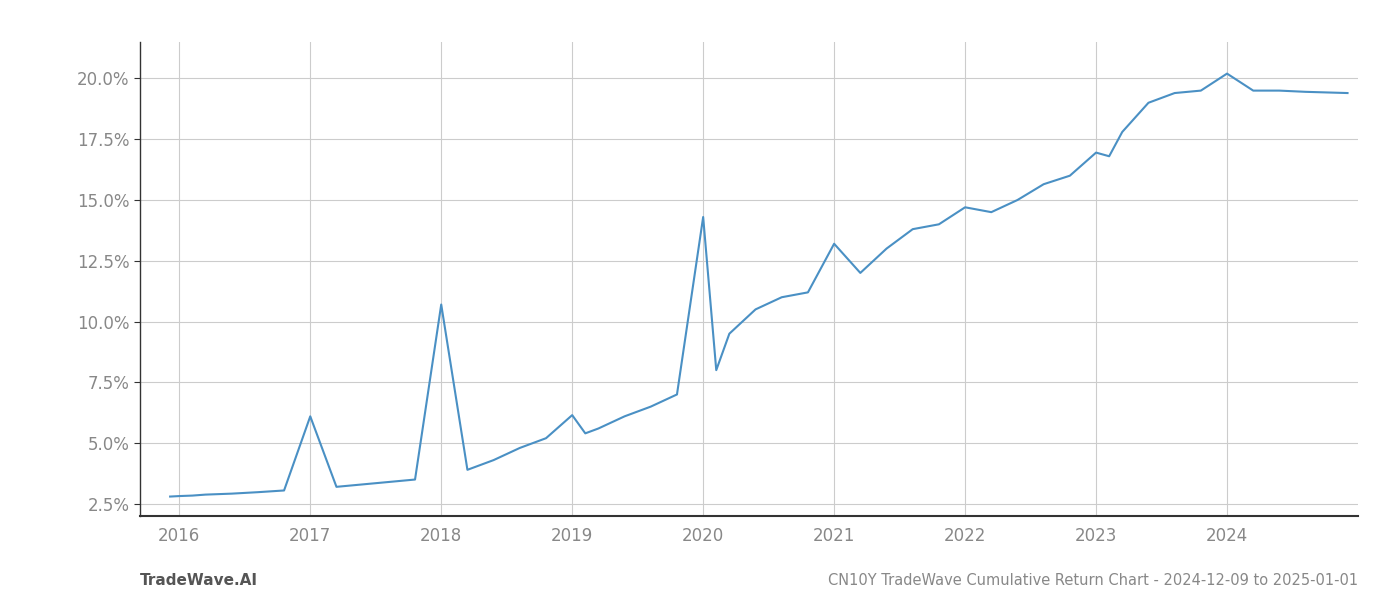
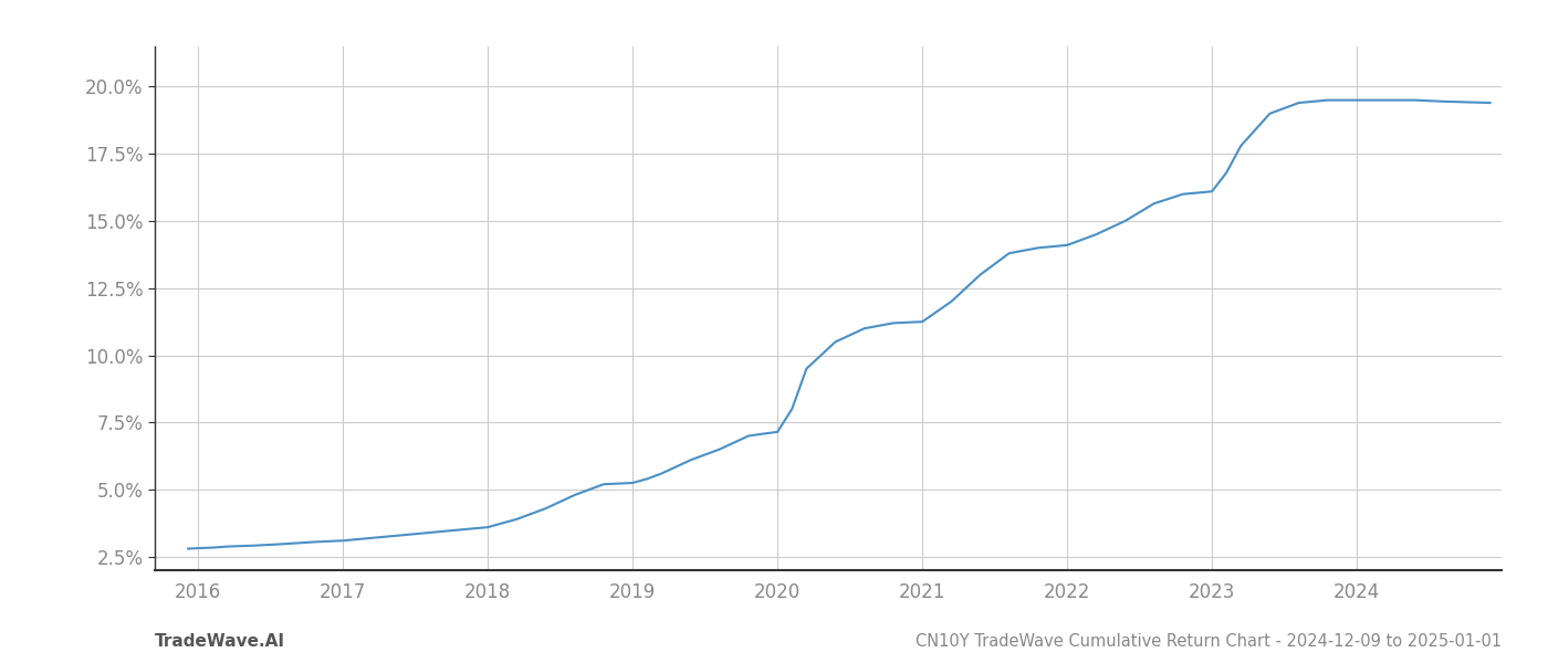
2017: 6.10% -> 3.10%
2018: 10.70% -> 3.60%
2019: 6.15% -> 5.25%
2020: 14.30% -> 7.15%
2021: 13.20% -> 11.25%
2022: 14.70% -> 14.10%
2023: 16.95% -> 16.10%
2024: 20.20% -> 19.50%
